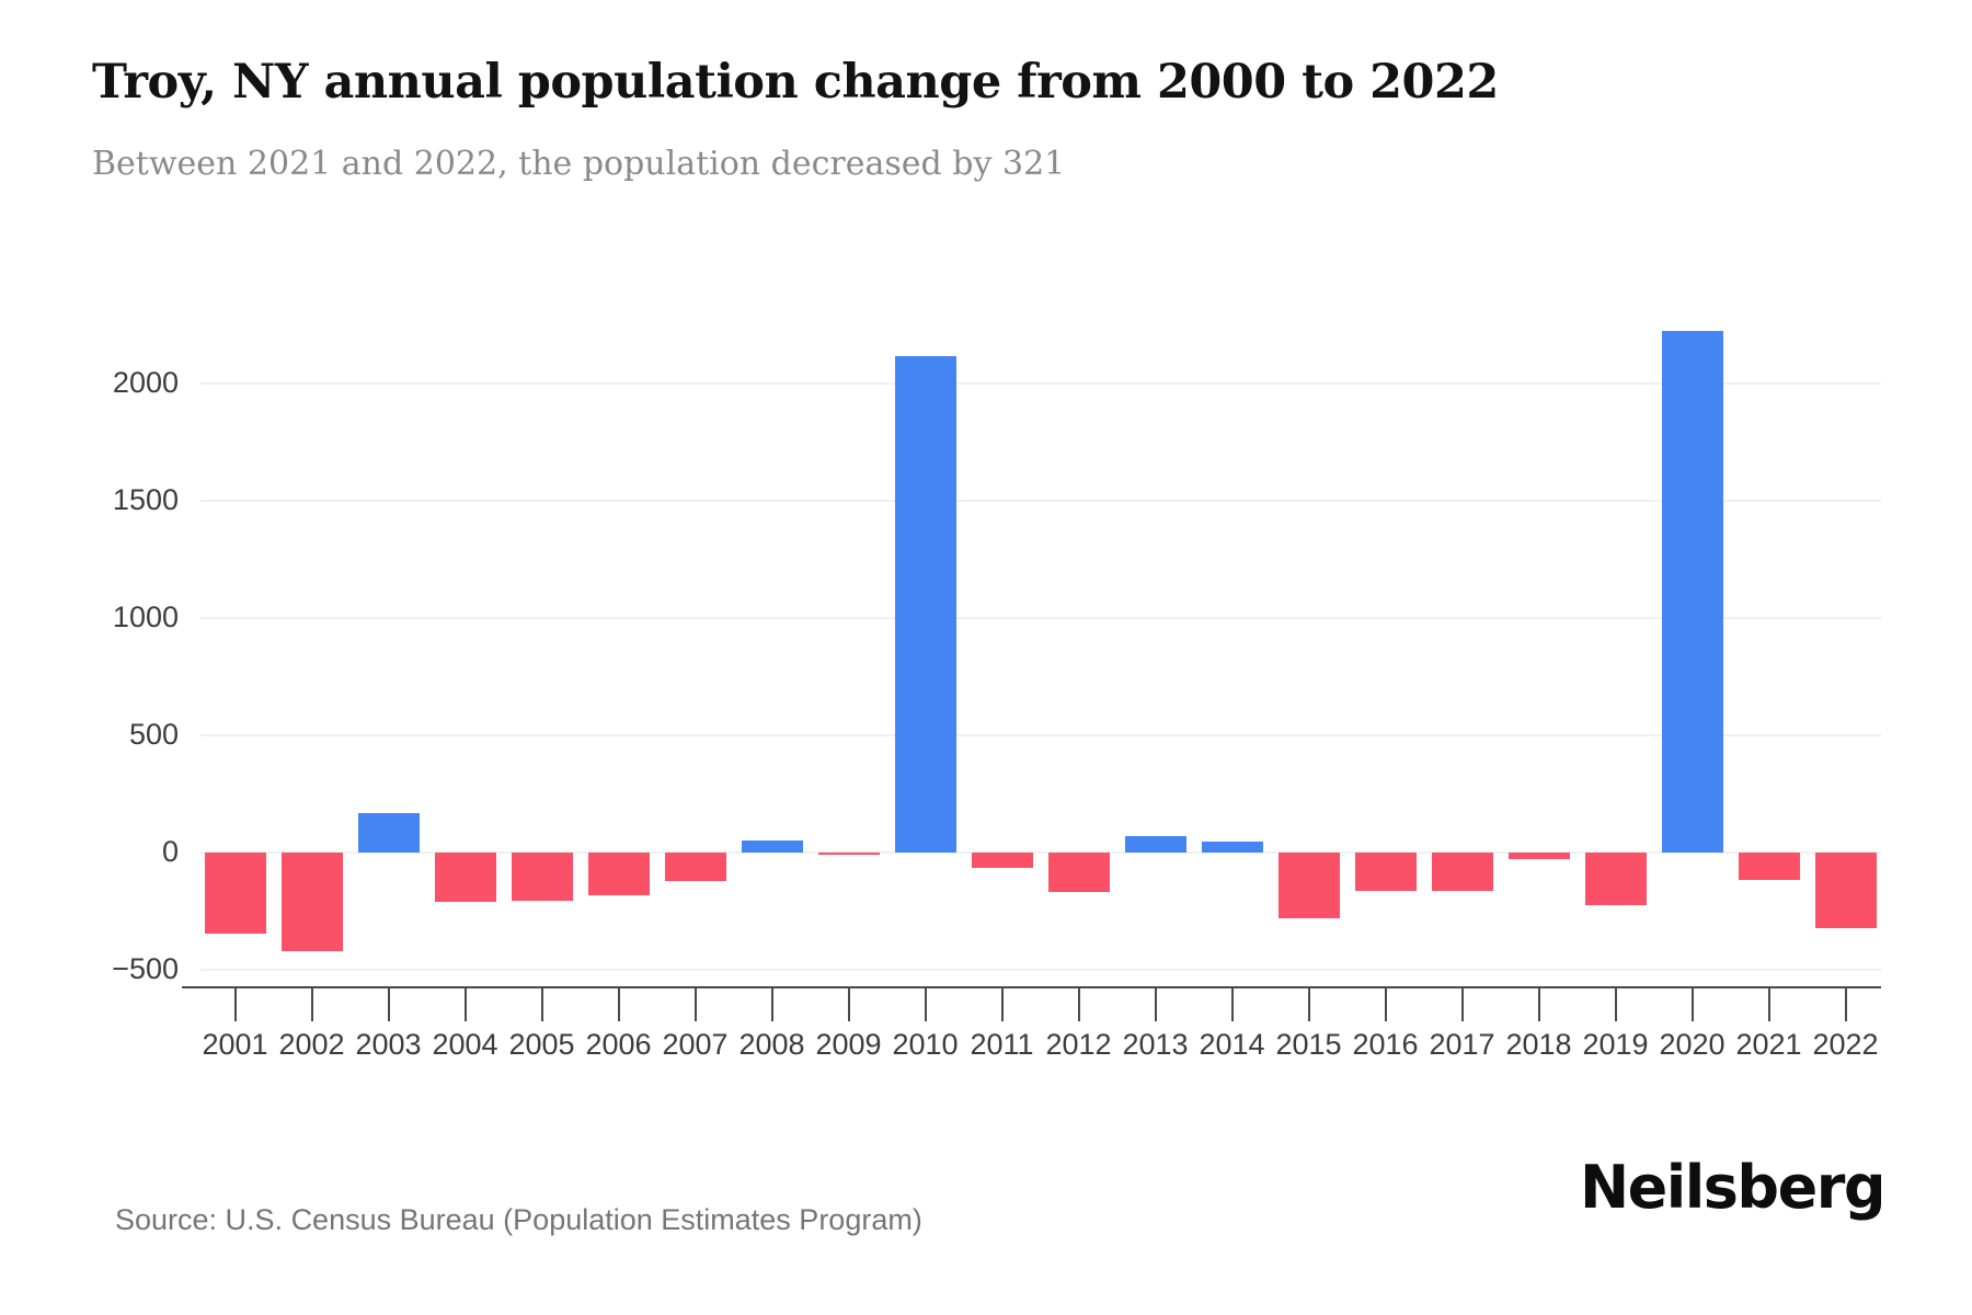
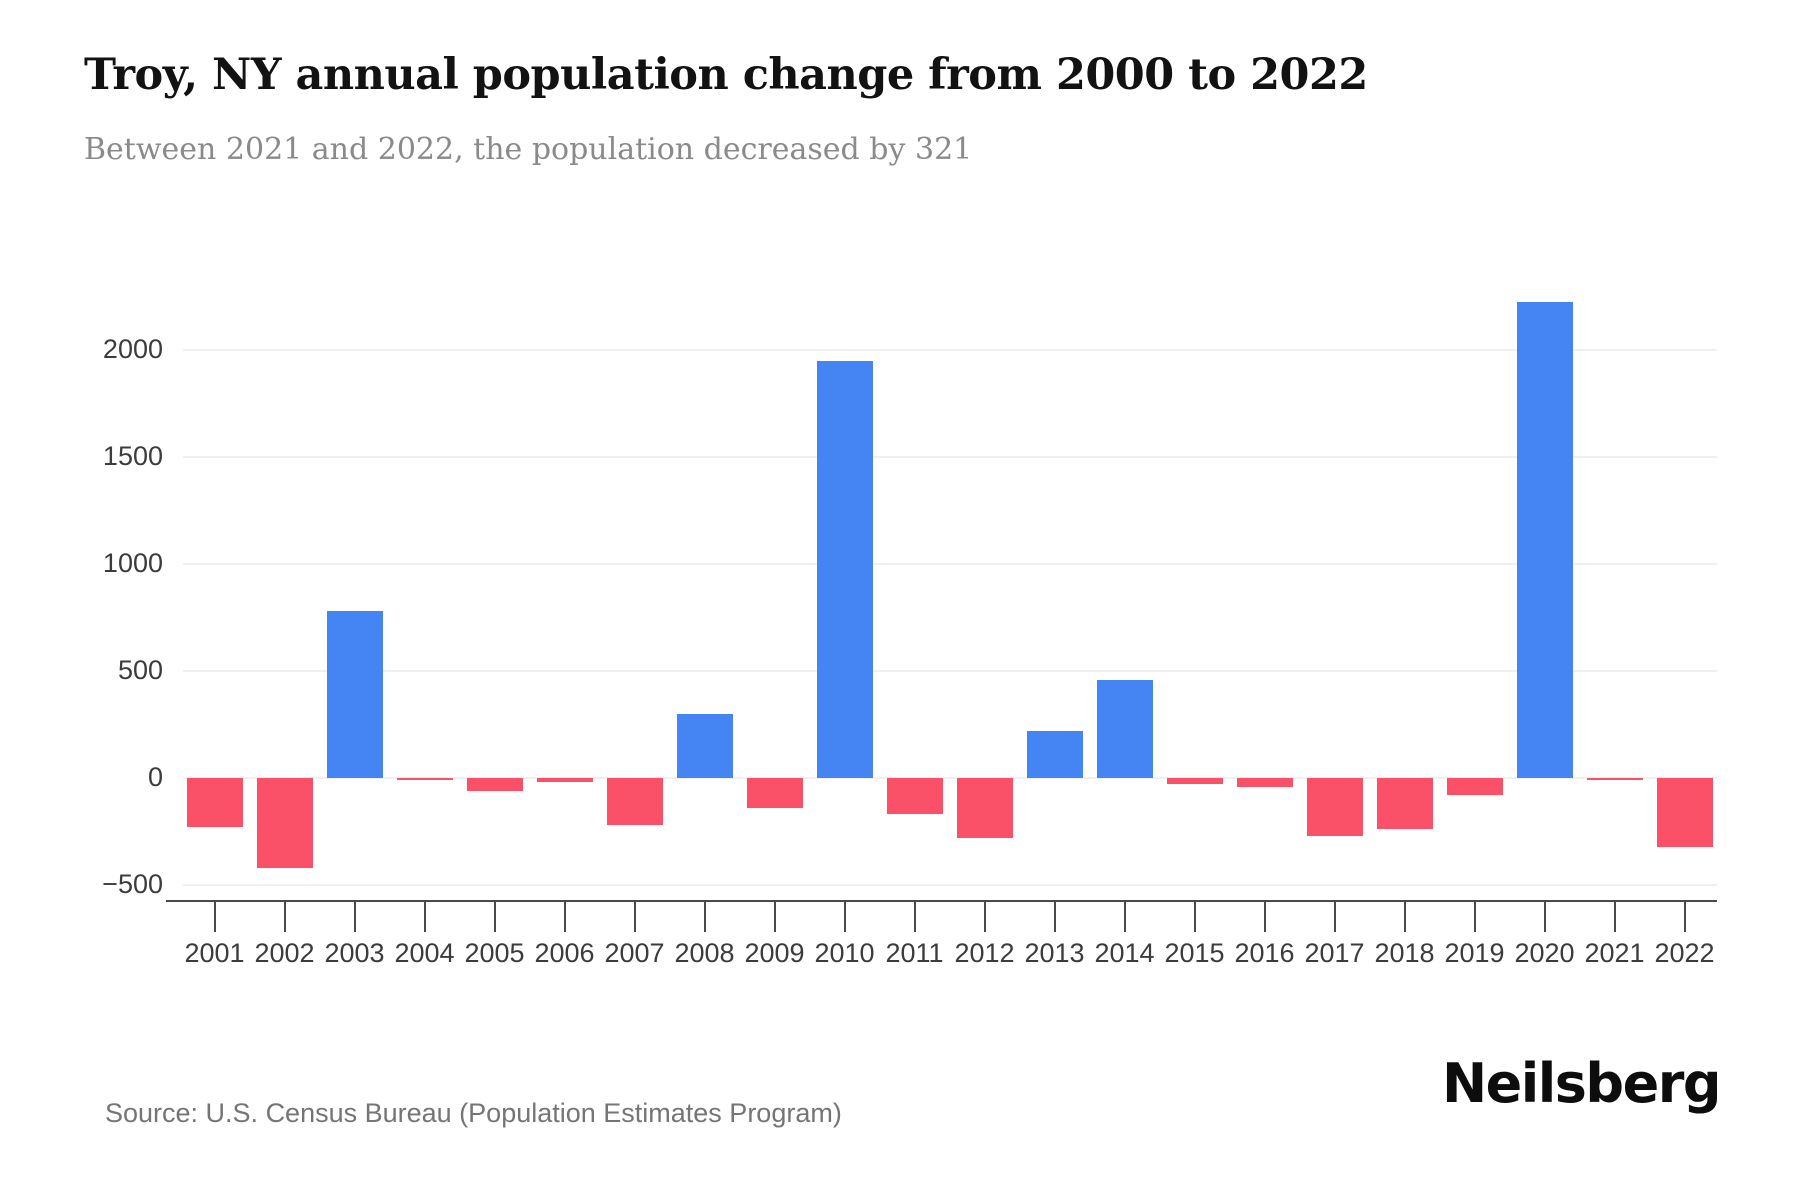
2001: -340 -> -230
2003: 170 -> 780
2004: -210 -> -10
2005: -200 -> -60
2006: -180 -> -20
2007: -120 -> -220
2008: 50 -> 300
2009: -10 -> -140
2010: 2120 -> 1950
2011: -60 -> -170
2012: -170 -> -280
2013: 70 -> 220
2014: 40 -> 460
2015: -280 -> -30
2016: -160 -> -40
2017: -160 -> -270
2018: -30 -> -240
2019: -220 -> -80
2021: -120 -> -10
